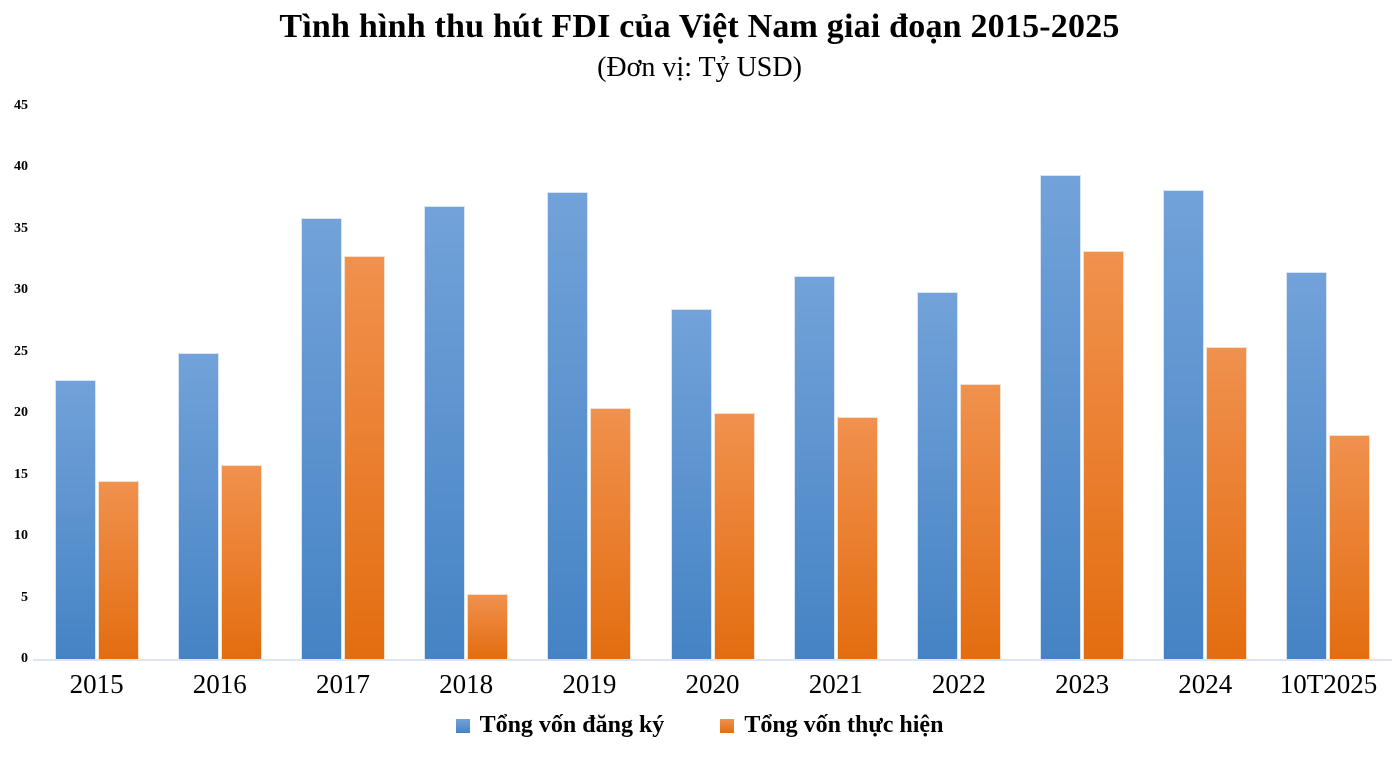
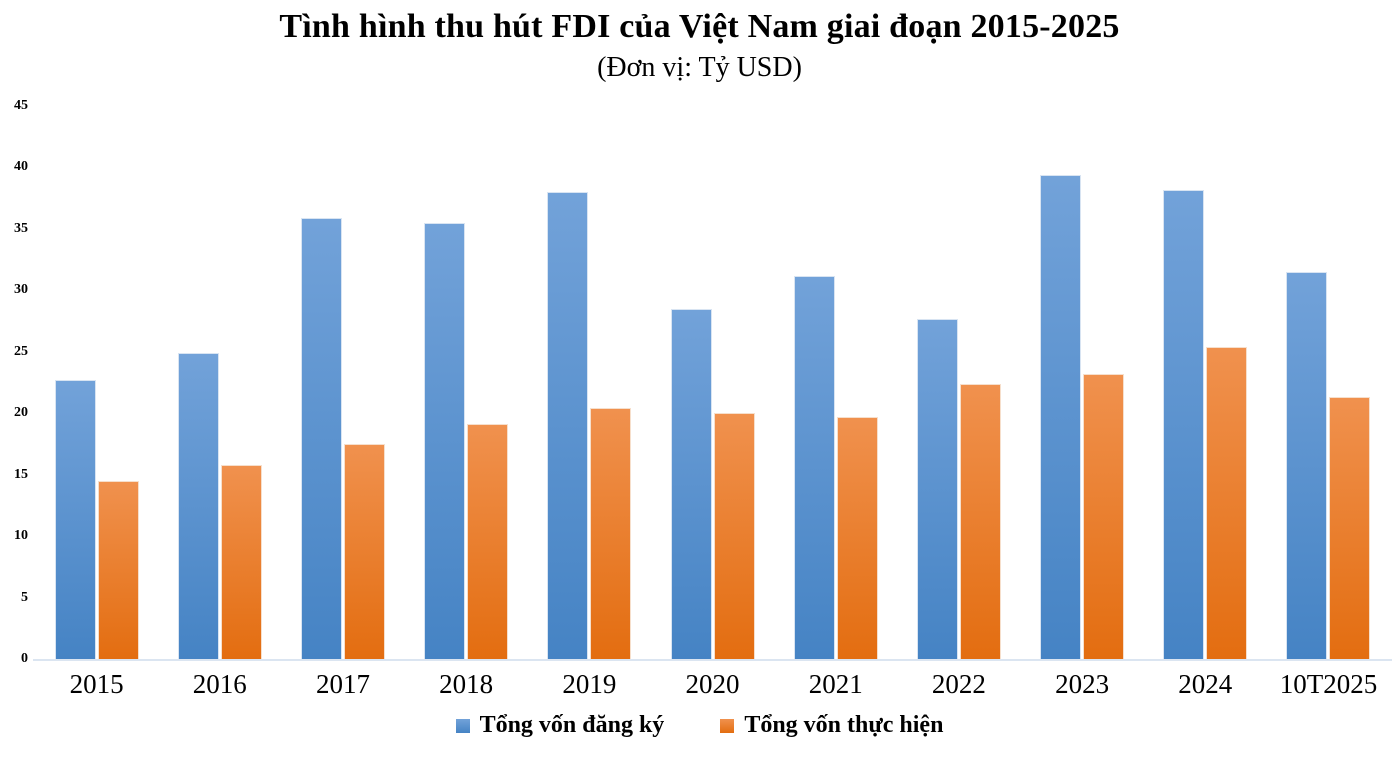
Tổng vốn thực hiện/2017: 32.8 -> 17.5
Tổng vốn đăng ký/2018: 36.9 -> 35.5
Tổng vốn thực hiện/2018: 5.3 -> 19.1
Tổng vốn đăng ký/2022: 29.9 -> 27.7
Tổng vốn thực hiện/2023: 33.2 -> 23.2
Tổng vốn thực hiện/10T2025: 18.2 -> 21.3
